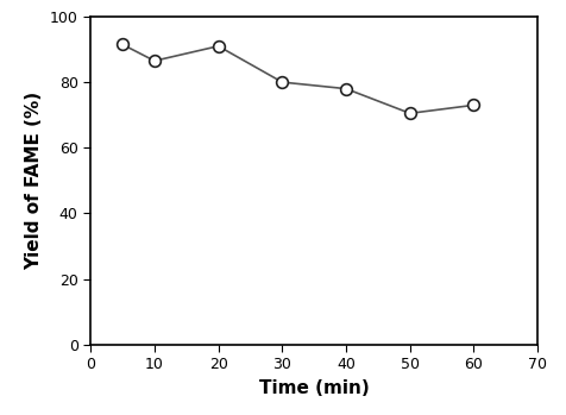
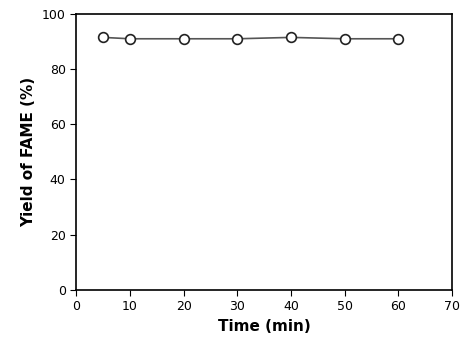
10: 86.5 -> 91.0
30: 80.0 -> 91.0
40: 78.0 -> 91.5
50: 70.5 -> 91.0
60: 73.0 -> 91.0
